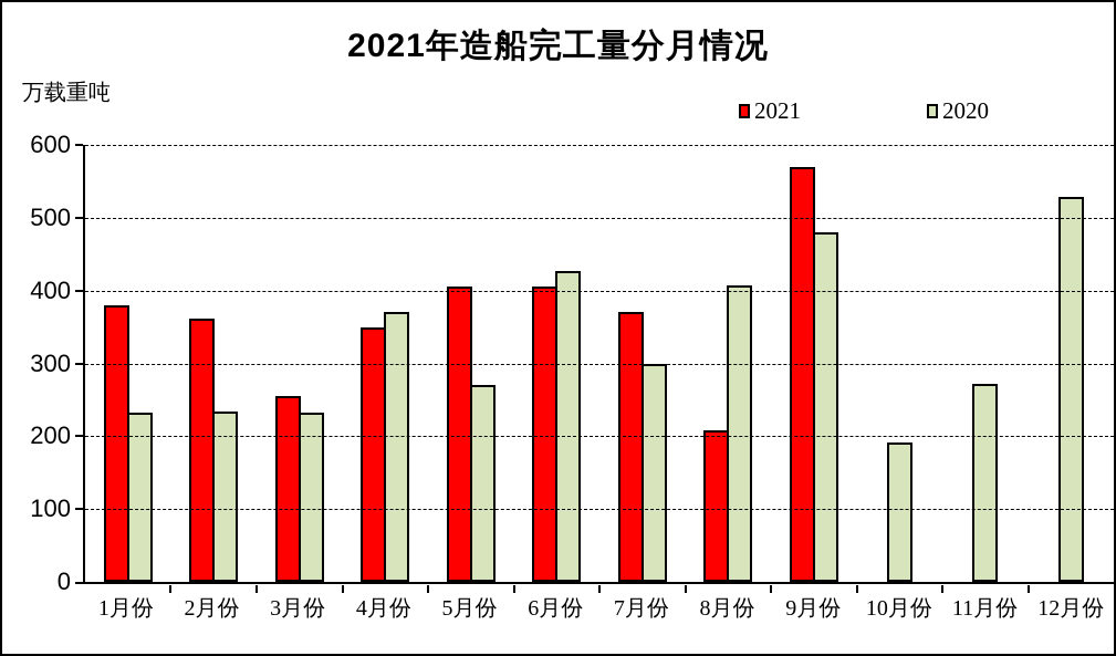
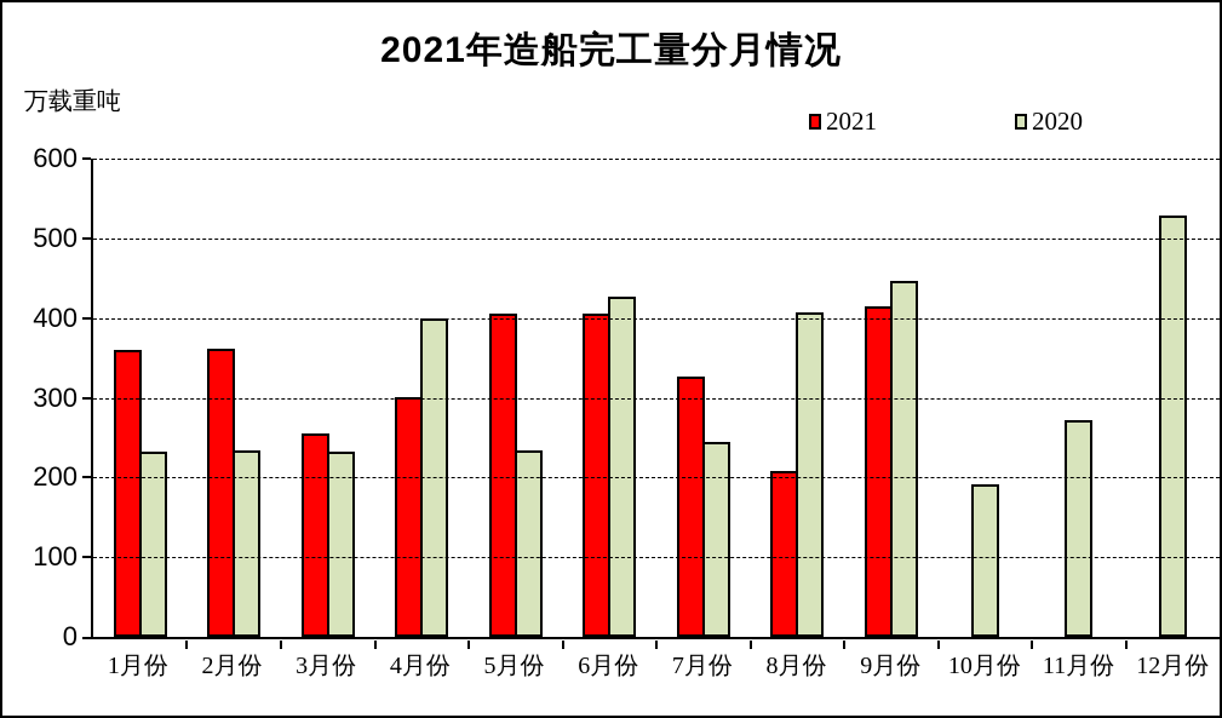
2021/1月份: 380 -> 360
2021/4月份: 350 -> 300
2020/4月份: 370 -> 400
2020/5月份: 270 -> 230
2021/7月份: 370 -> 330
2020/7月份: 300 -> 240
2021/9月份: 570 -> 420
2020/9月份: 480 -> 450
